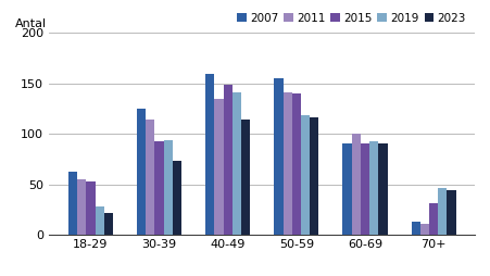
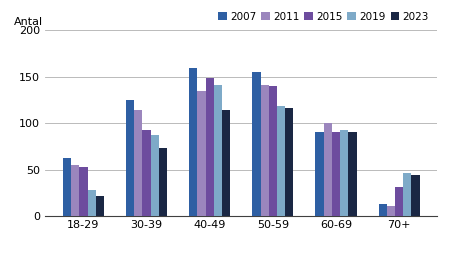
2019/30-39: 94 -> 87
